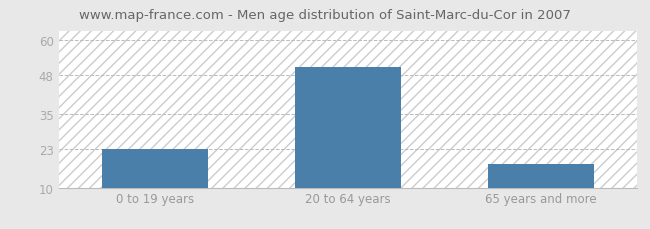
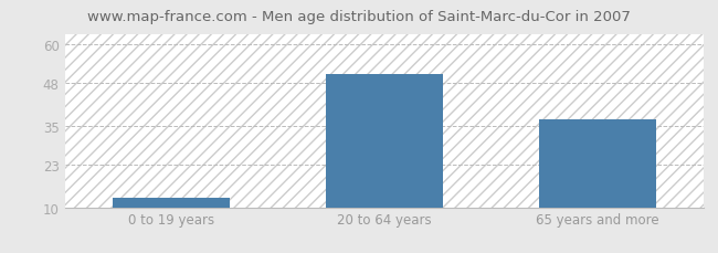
0 to 19 years: 23 -> 13
65 years and more: 18 -> 37
